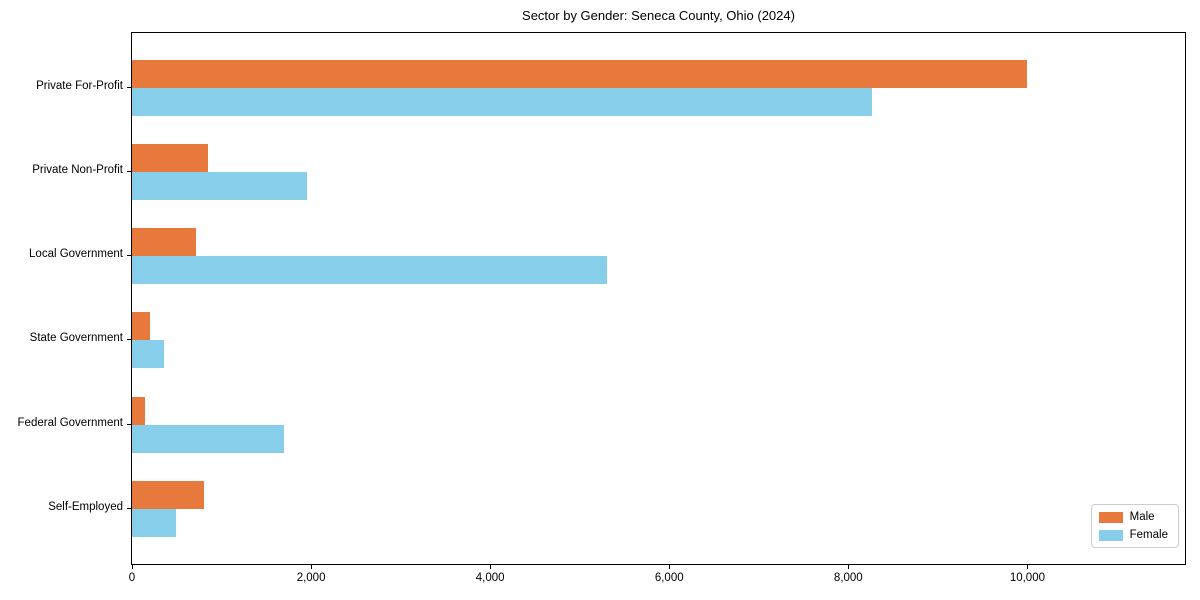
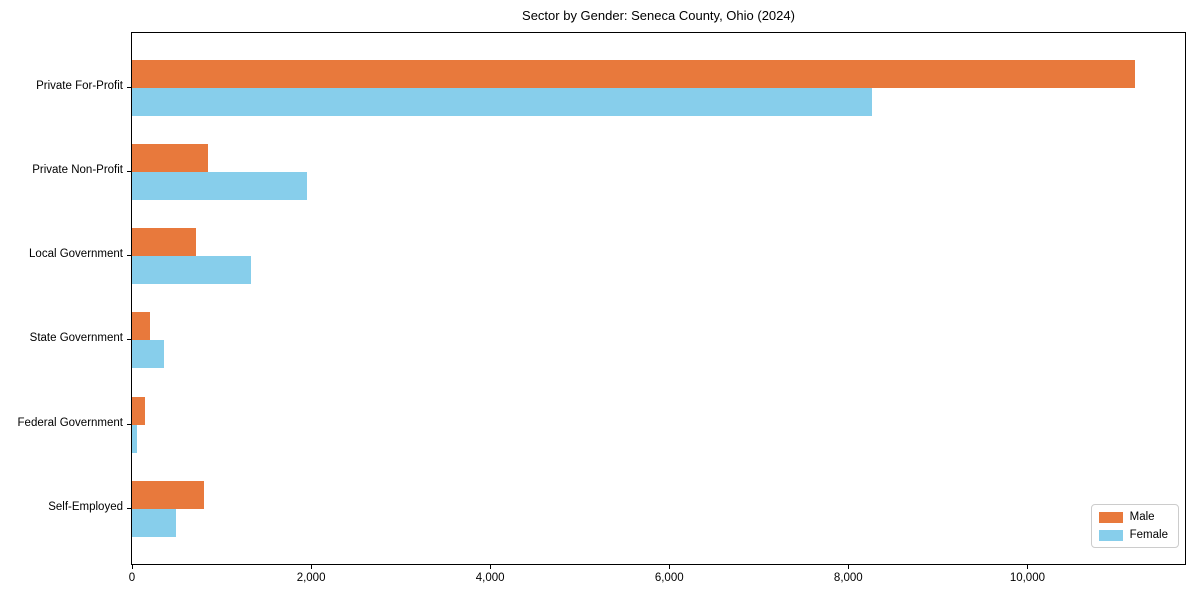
Male/Private For-Profit: 10000 -> 11200
Female/Local Government: 5300 -> 1300
Female/Federal Government: 1700 -> 100
